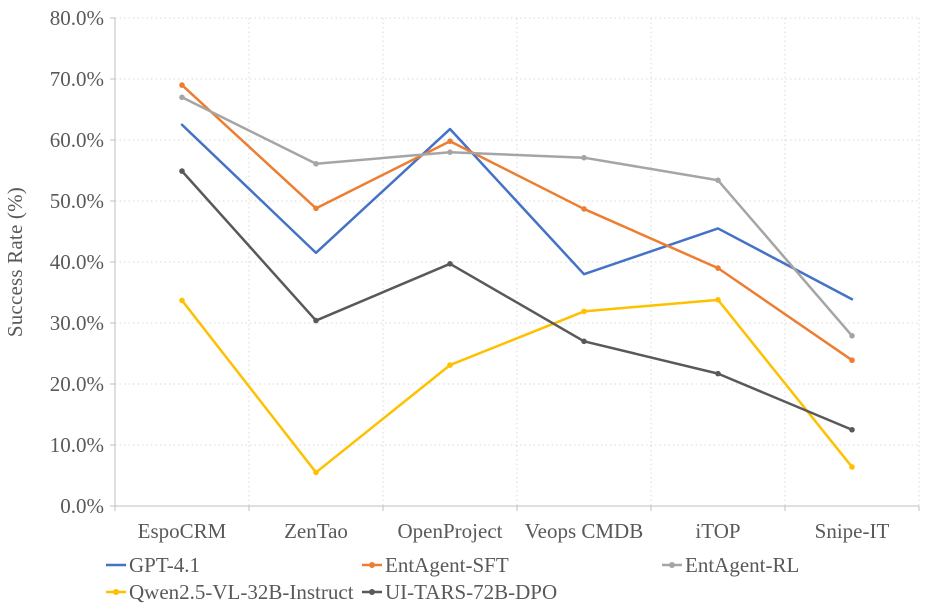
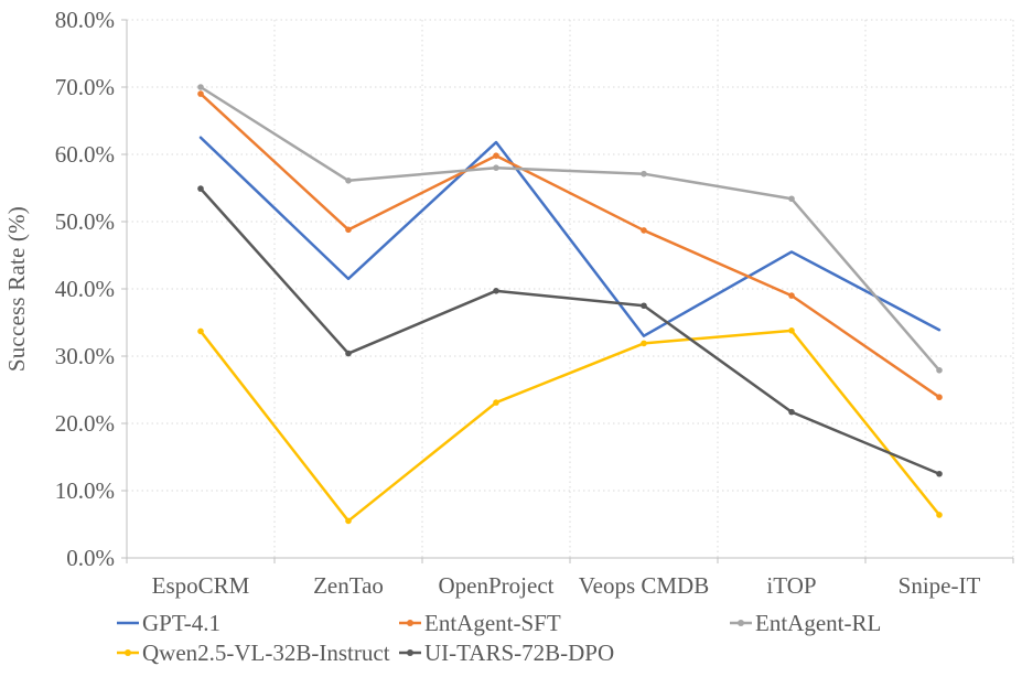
EntAgent-RL/EspoCRM: 67% -> 70%
GPT-4.1/Veops CMDB: 38% -> 33%
UI-TARS-72B-DPO/Veops CMDB: 27% -> 38%
